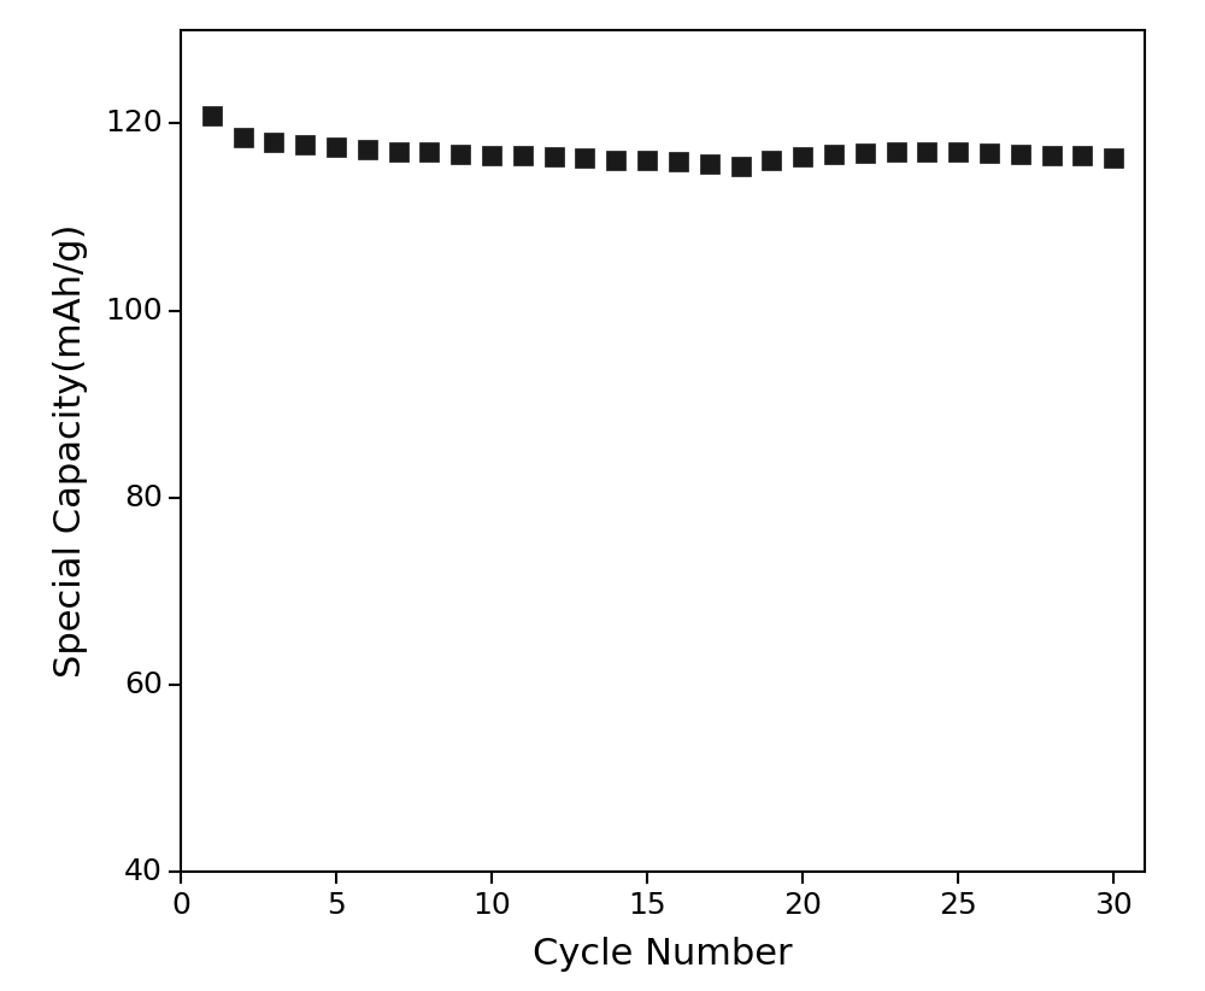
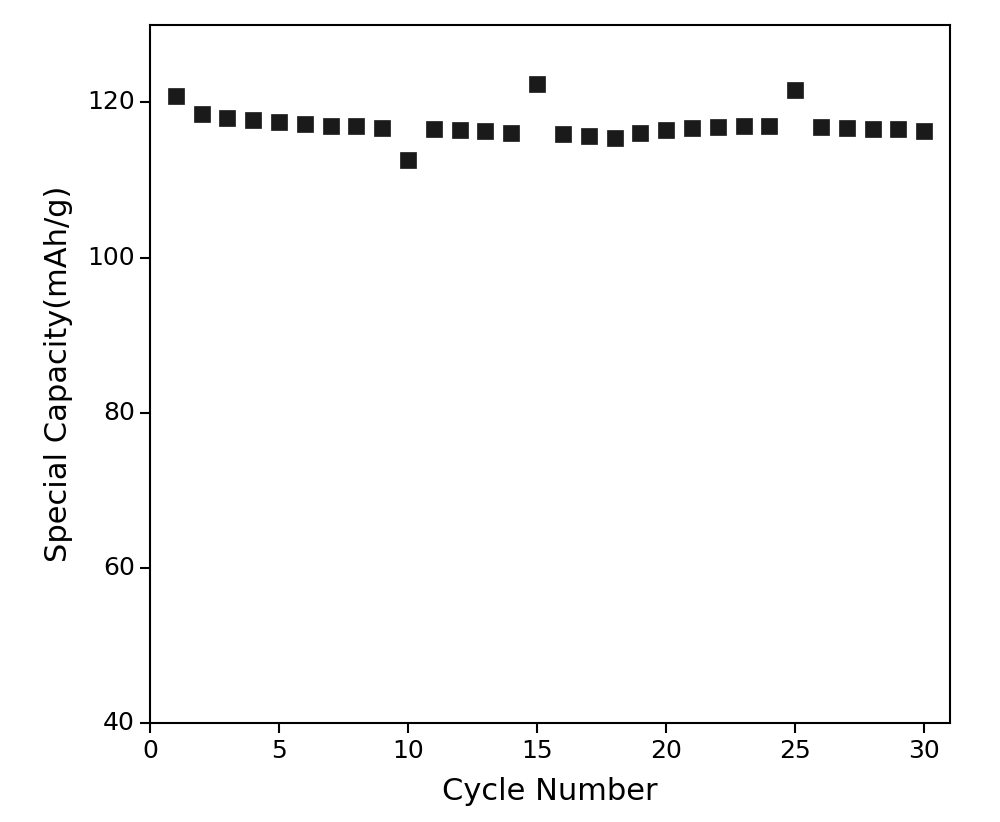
10: 116.6 -> 112.6
15: 116.0 -> 122.4
25: 117.0 -> 121.6
